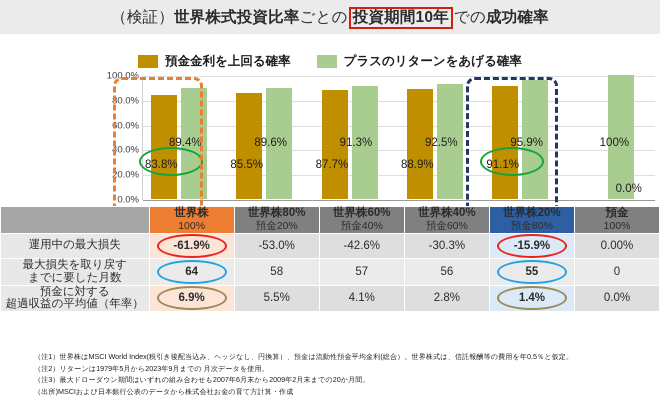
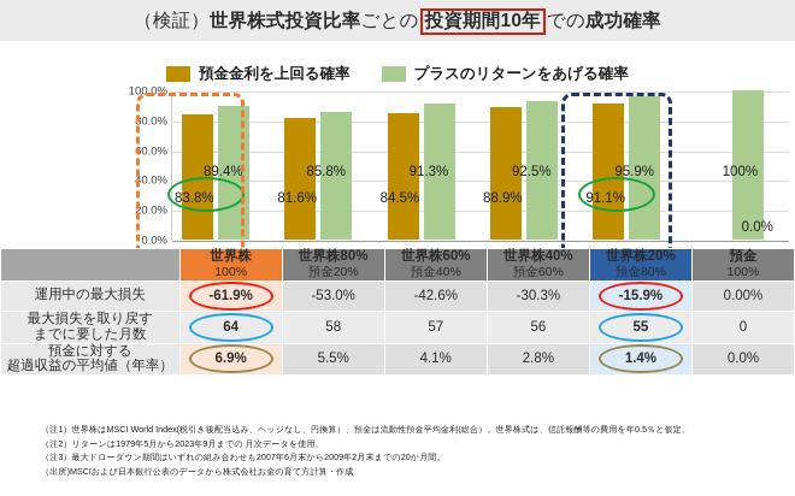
預金金利を上回る確率/世界株80%預金20%: 85.5% -> 81.6%
プラスのリターンをあげる確率/世界株80%預金20%: 89.6% -> 85.8%
預金金利を上回る確率/世界株60%預金40%: 87.7% -> 84.5%
